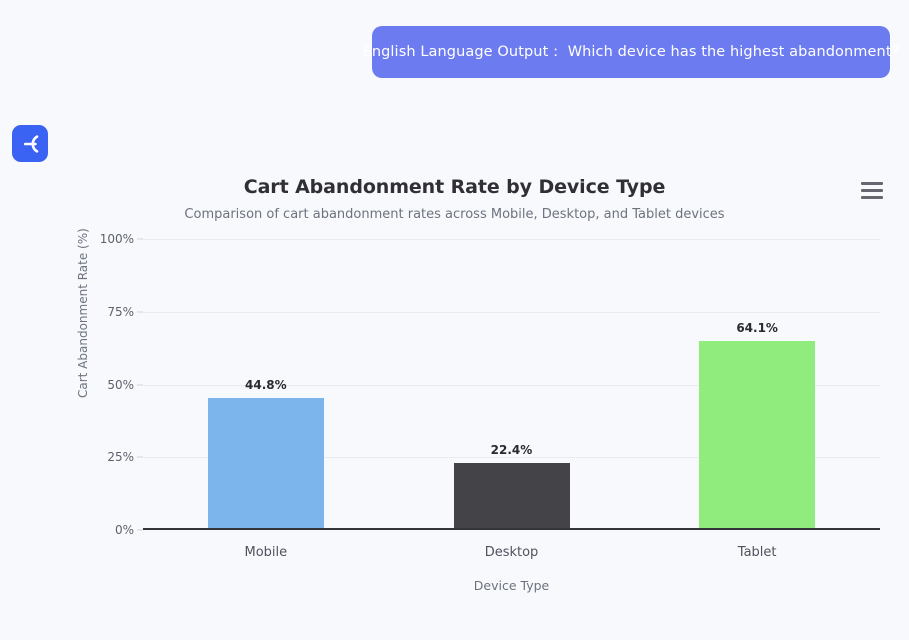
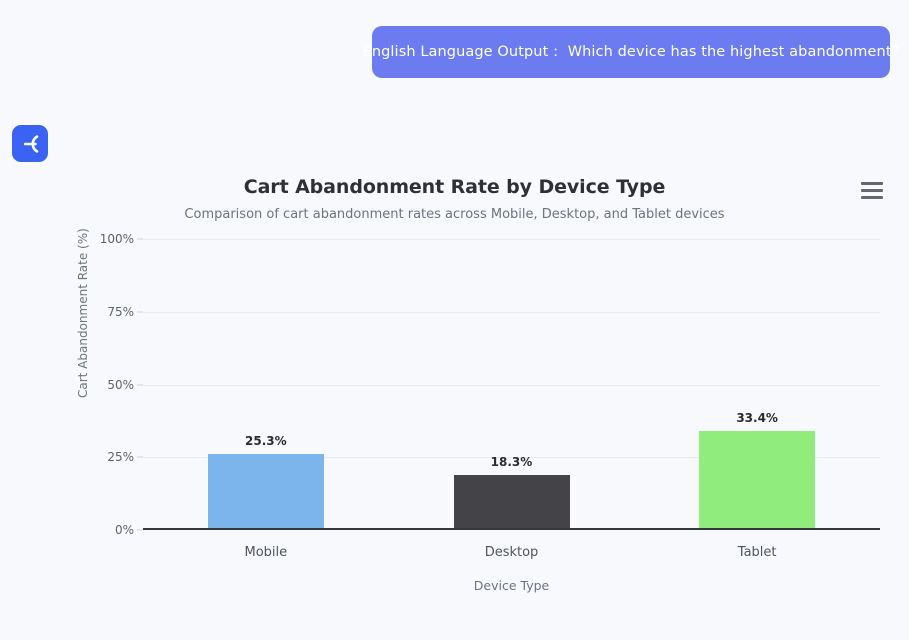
Mobile: 44.8% -> 25.3%
Desktop: 22.4% -> 18.3%
Tablet: 64.1% -> 33.4%
